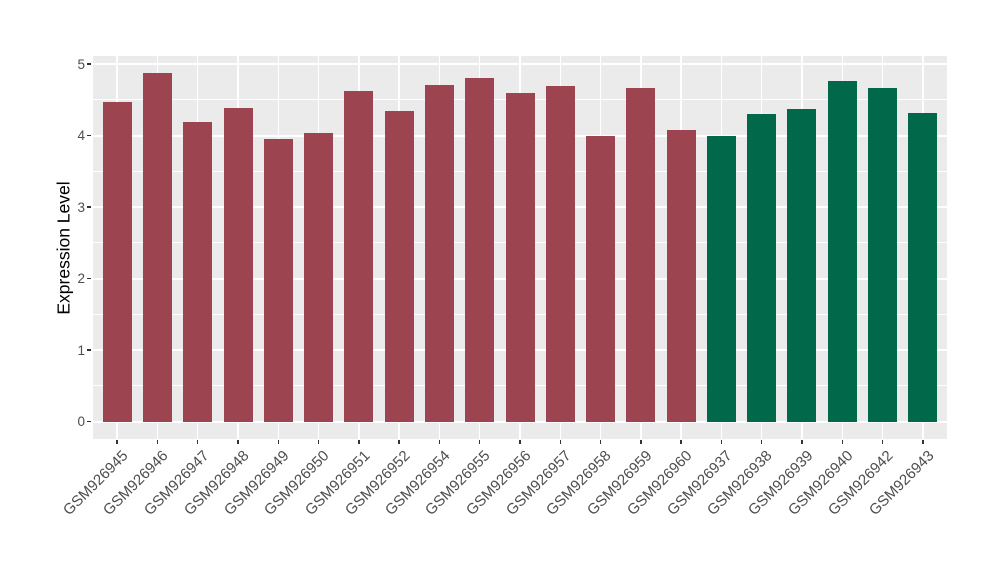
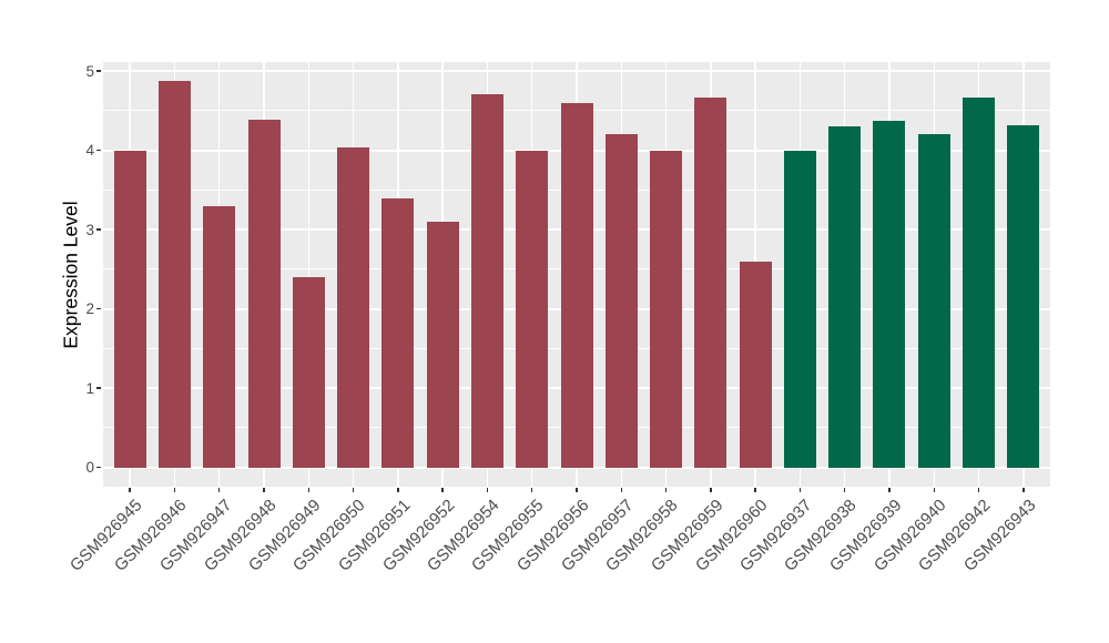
GSM926945: 4.5 -> 4.0
GSM926947: 4.2 -> 3.3
GSM926949: 4.0 -> 2.4
GSM926951: 4.6 -> 3.4
GSM926952: 4.3 -> 3.1
GSM926955: 4.8 -> 4.0
GSM926957: 4.7 -> 4.2
GSM926960: 4.1 -> 2.6
GSM926940: 4.8 -> 4.2
